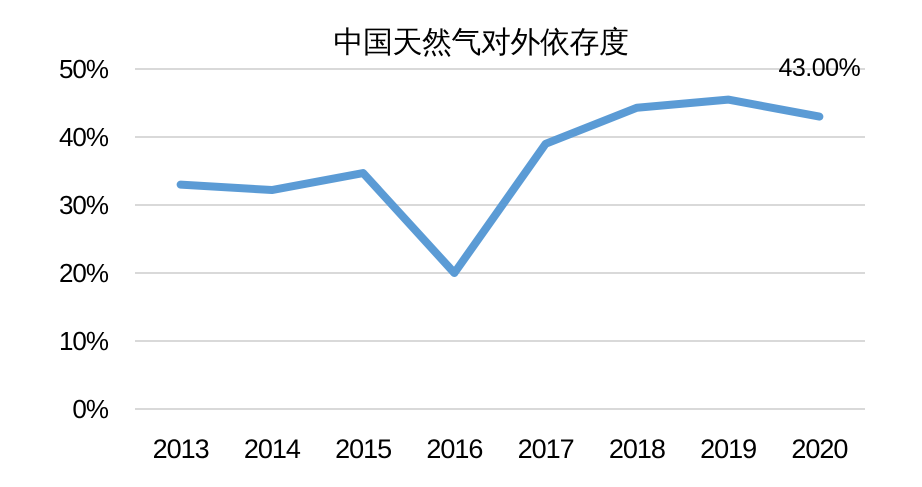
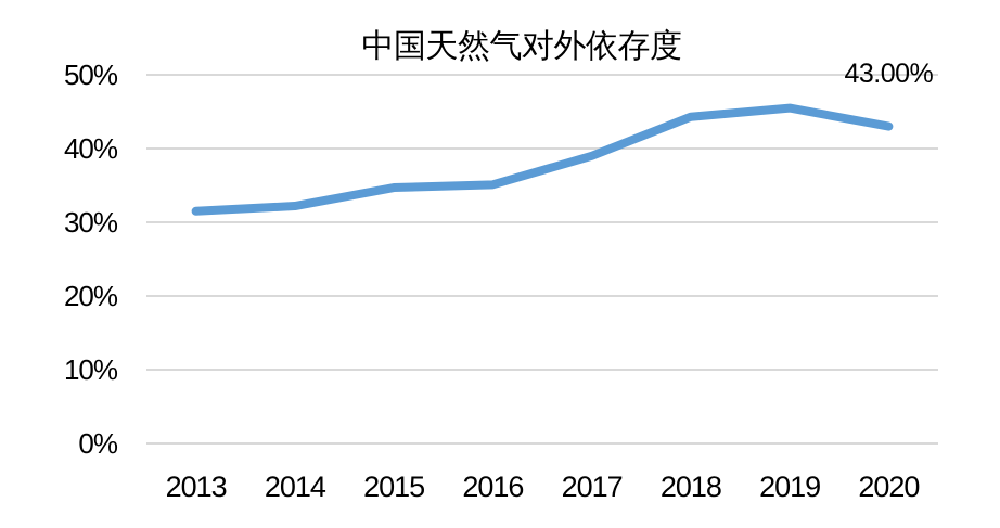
2013: 33% -> 32%
2016: 20% -> 35%
